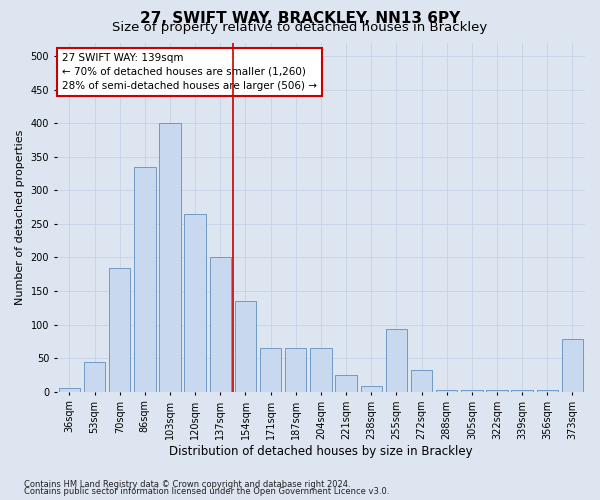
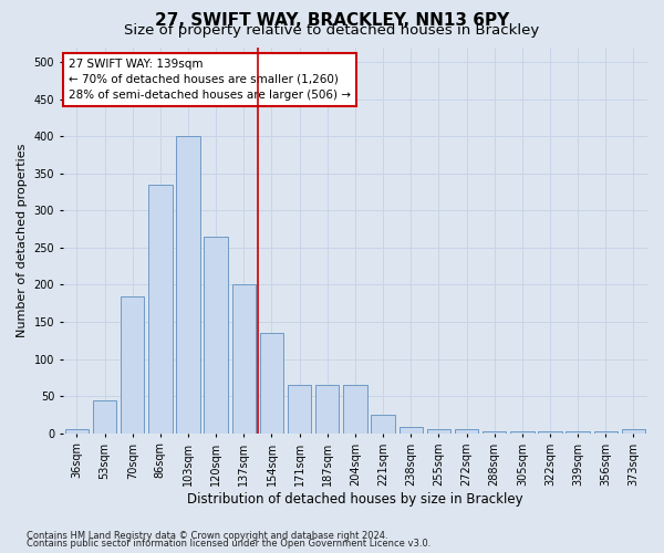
255sqm: 94 -> 5
272sqm: 32 -> 5
373sqm: 78 -> 5
